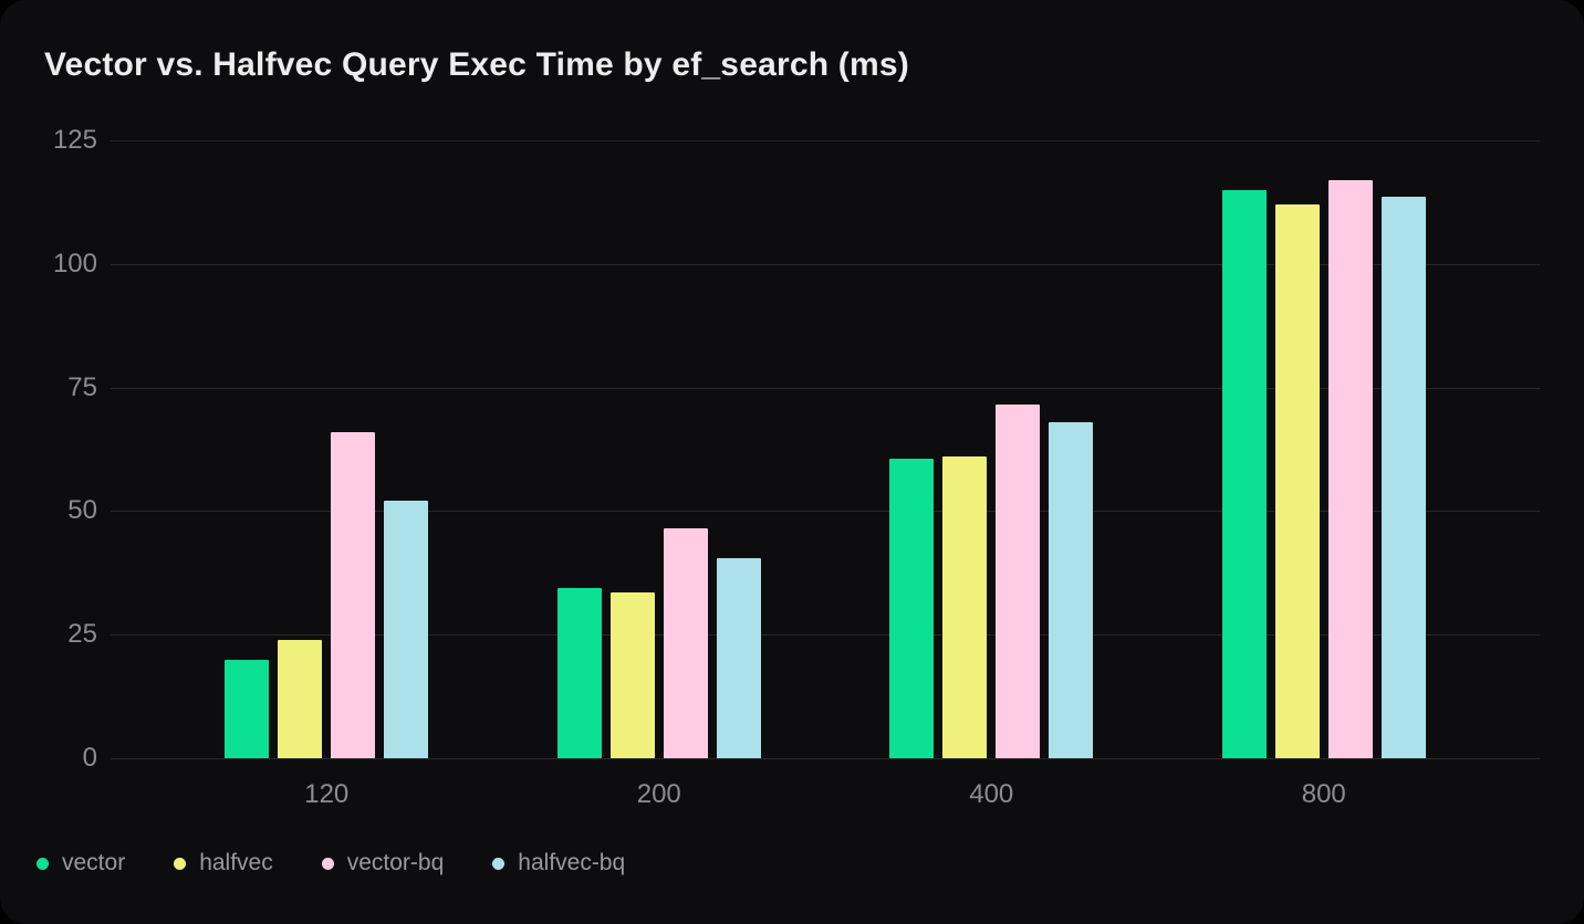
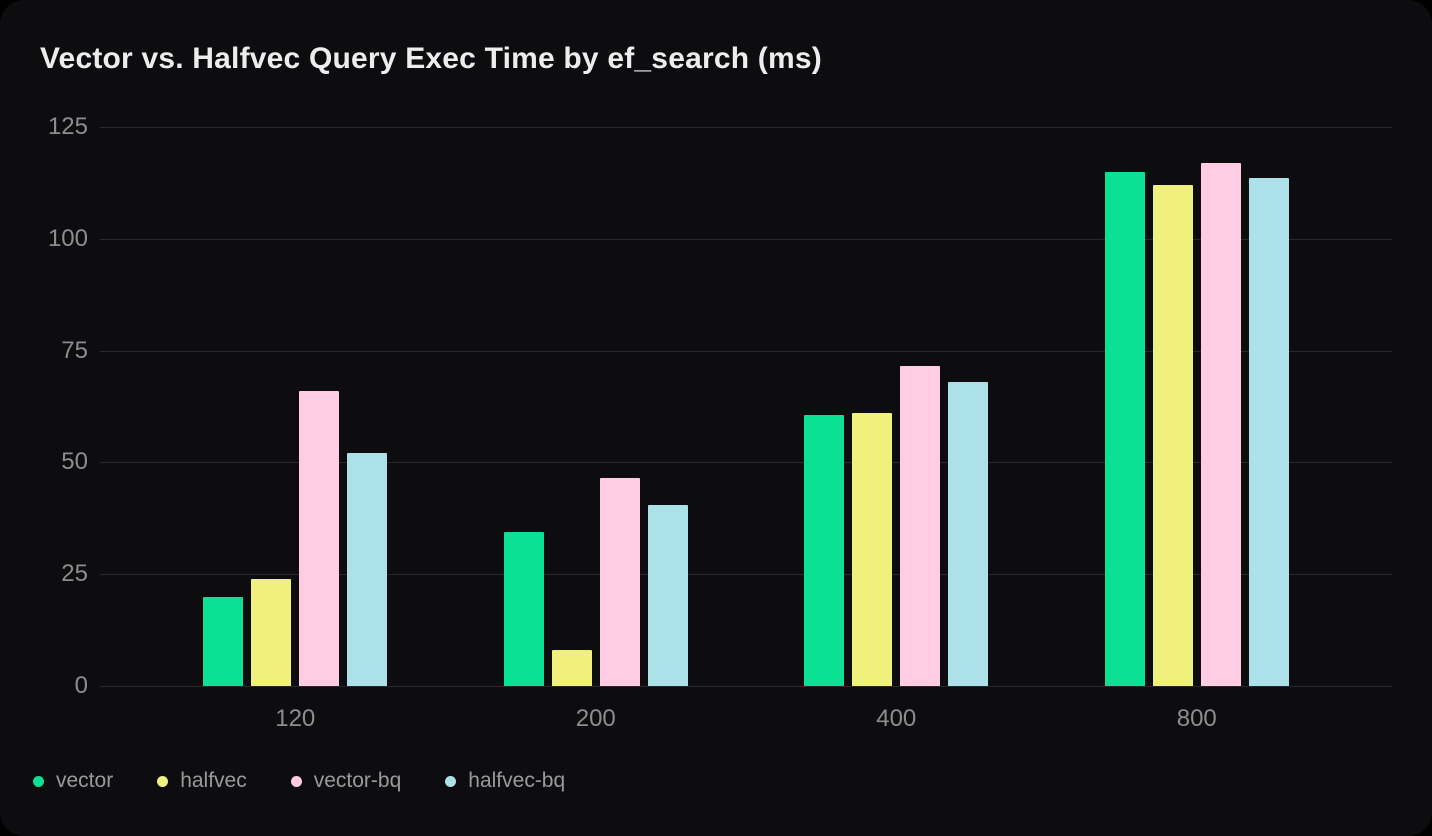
halfvec/200: 34 -> 8
